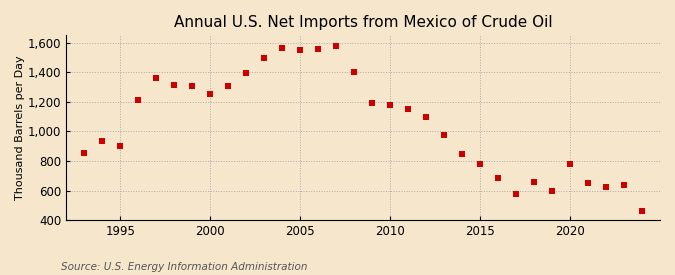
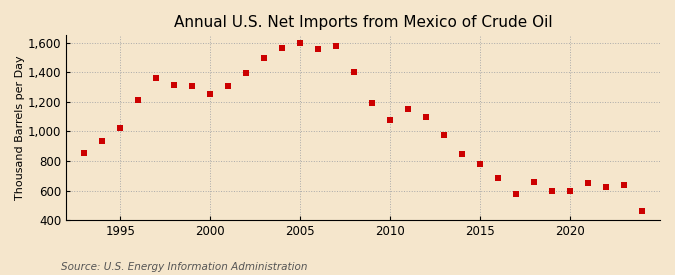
1995: 900 -> 1,020
2005: 1,550 -> 1,600
2010: 1,180 -> 1,080
2020: 780 -> 600
